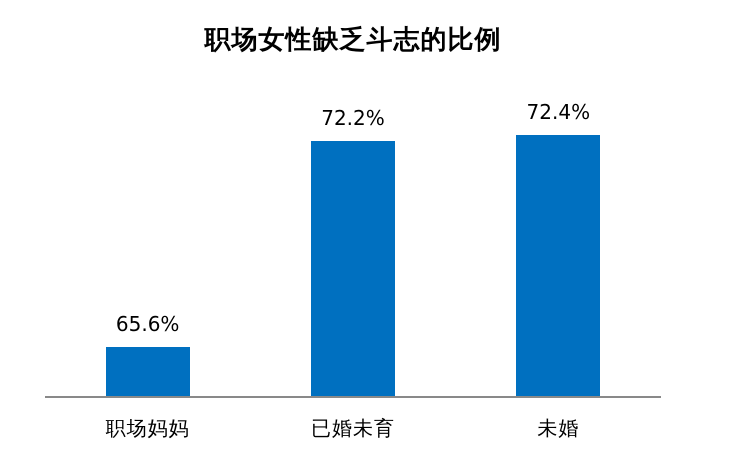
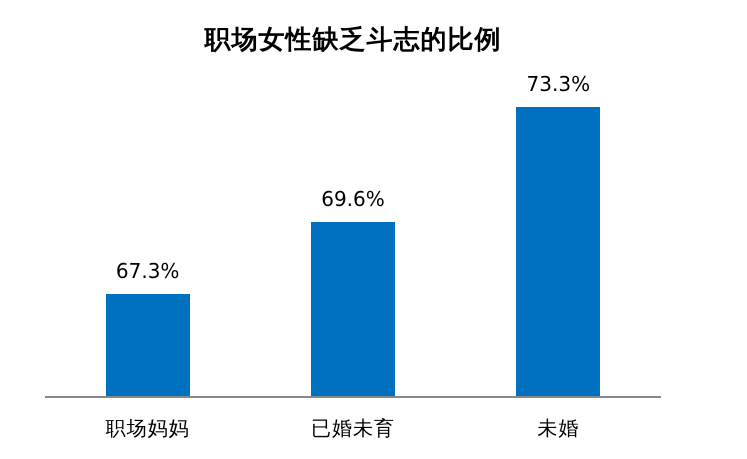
职场妈妈: 65.6% -> 67.3%
已婚未育: 72.2% -> 69.6%
未婚: 72.4% -> 73.3%
